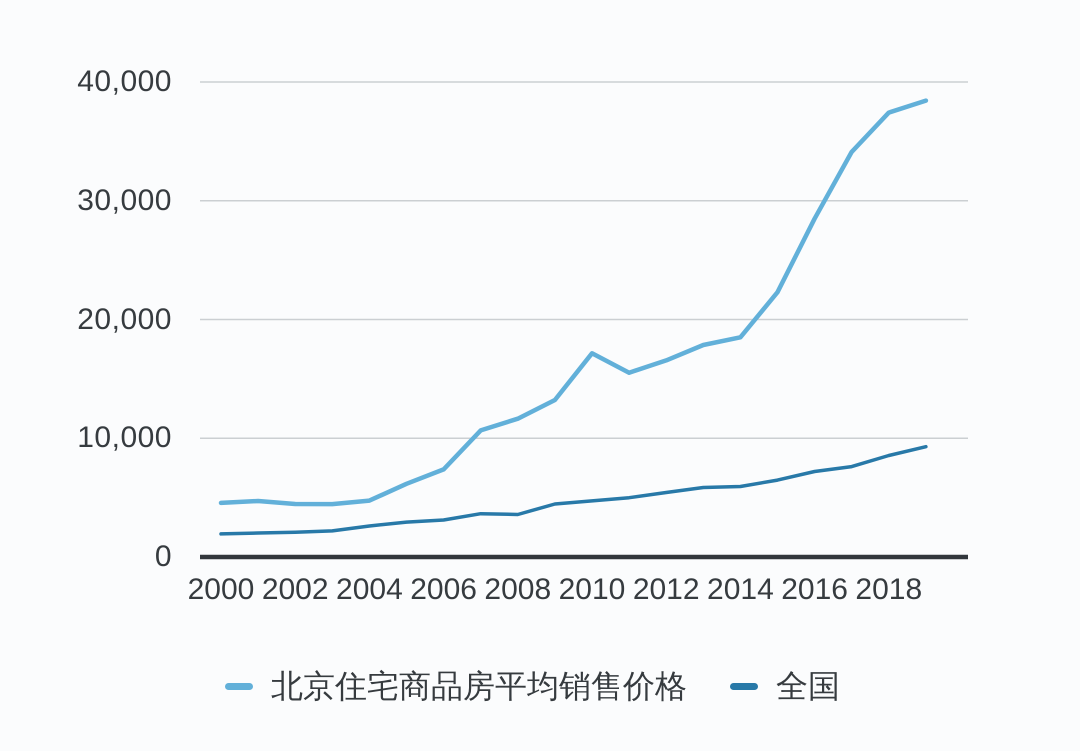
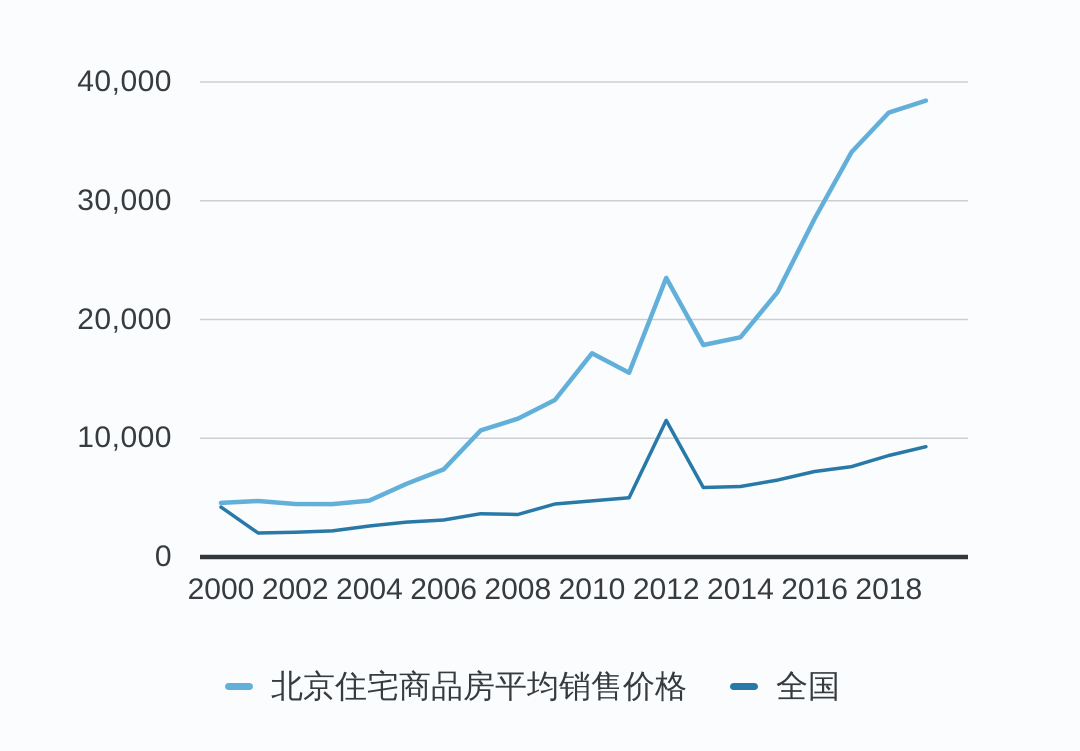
全国/2000: 1900 -> 4200
北京住宅商品房平均销售价格/2012: 16600 -> 23500
全国/2012: 5400 -> 11500
